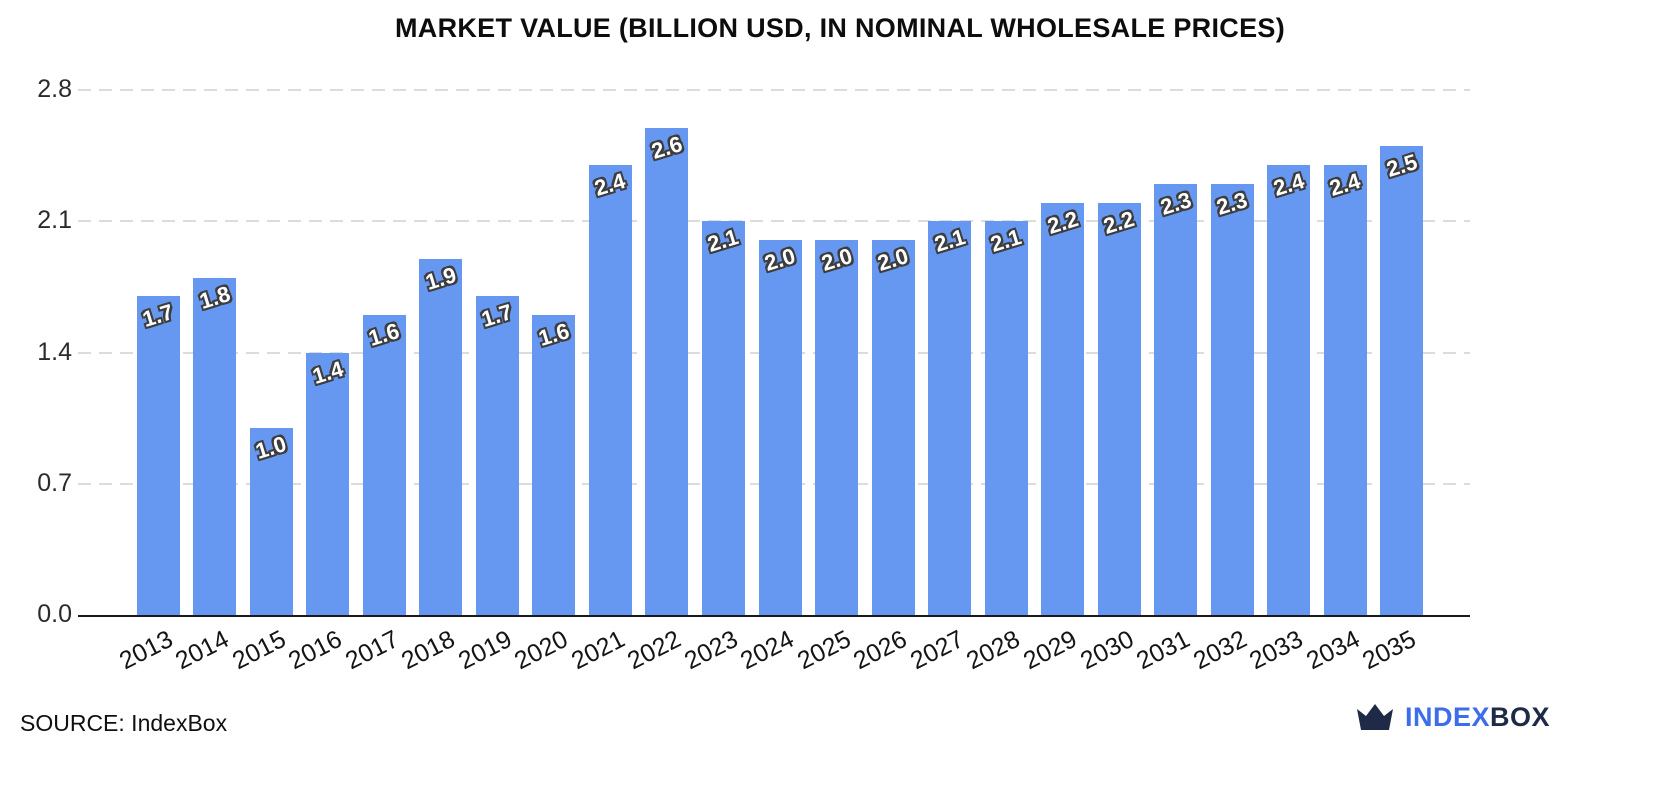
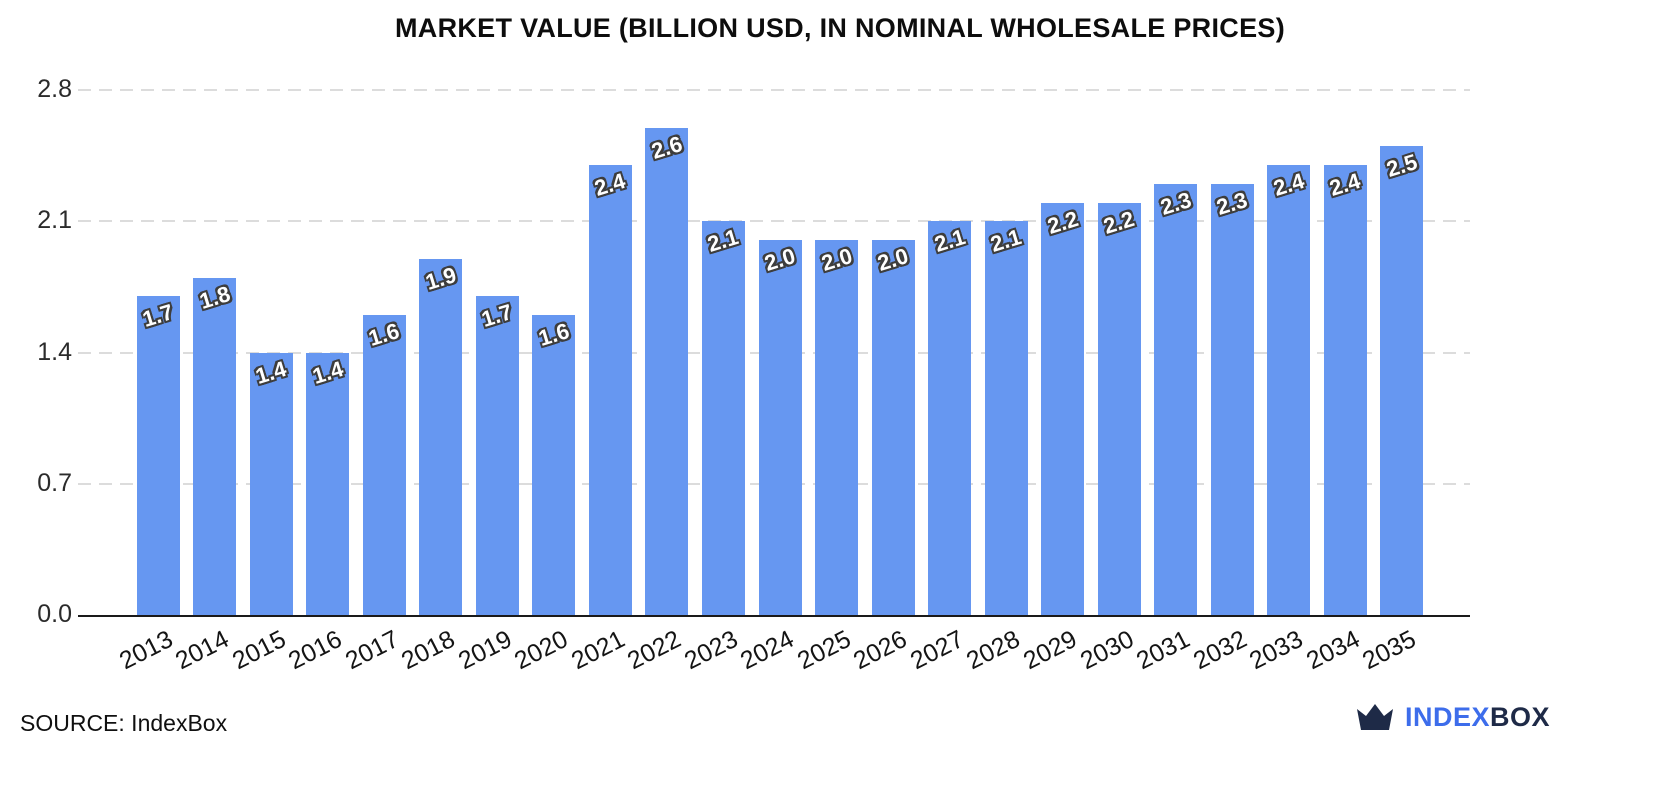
2015: 1.0 -> 1.4
